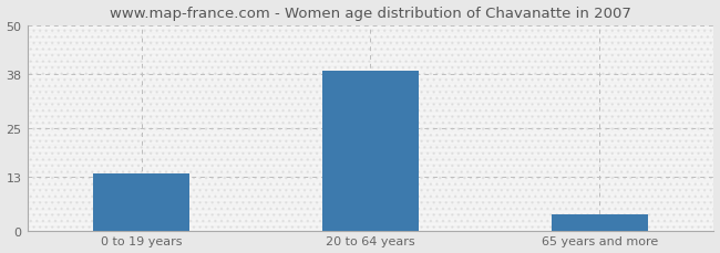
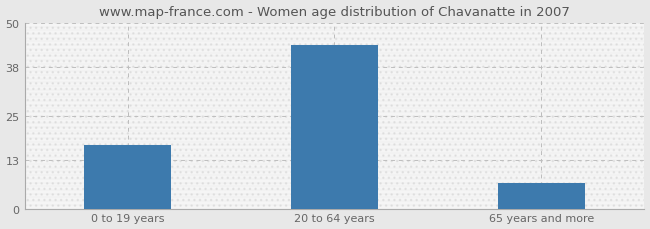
0 to 19 years: 14 -> 17
20 to 64 years: 39 -> 44
65 years and more: 4 -> 7
